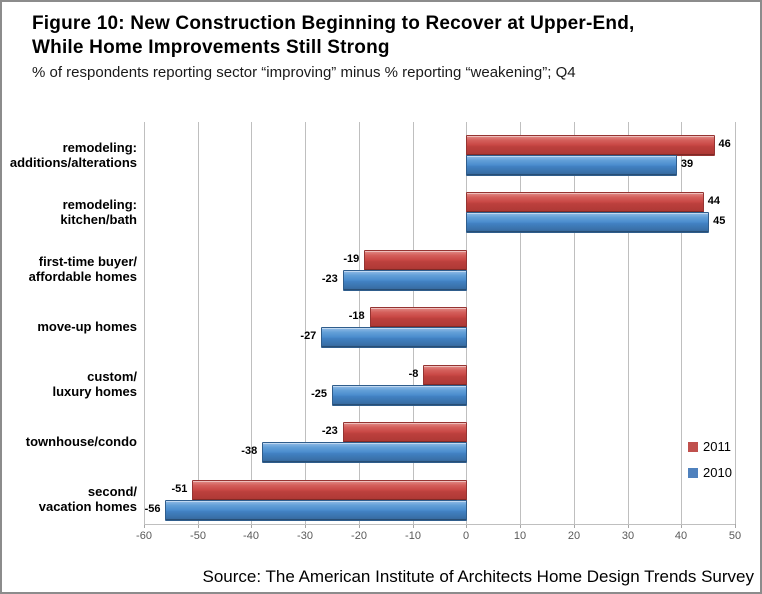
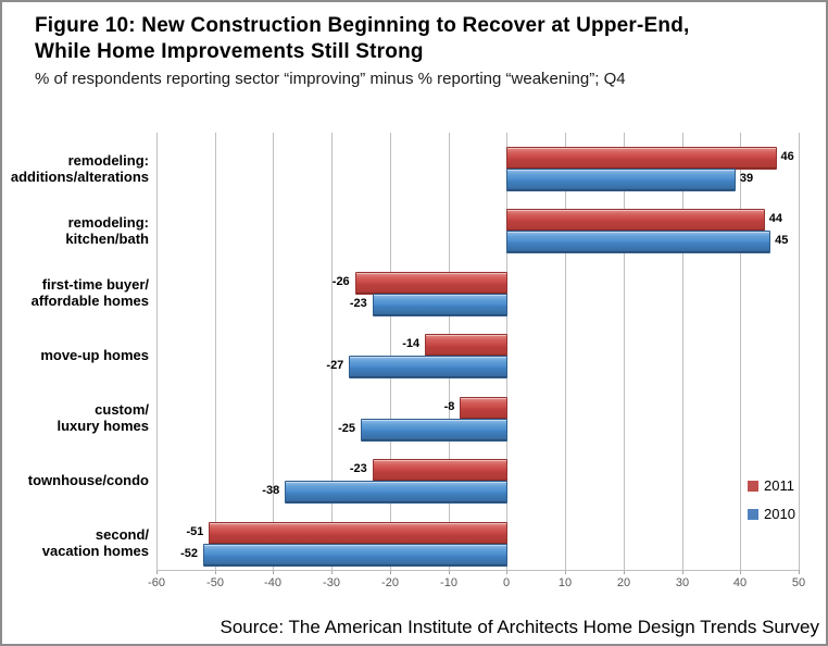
2011/first-time buyer/ affordable homes: -19 -> -26
2011/move-up homes: -18 -> -14
2010/second/ vacation homes: -56 -> -52
